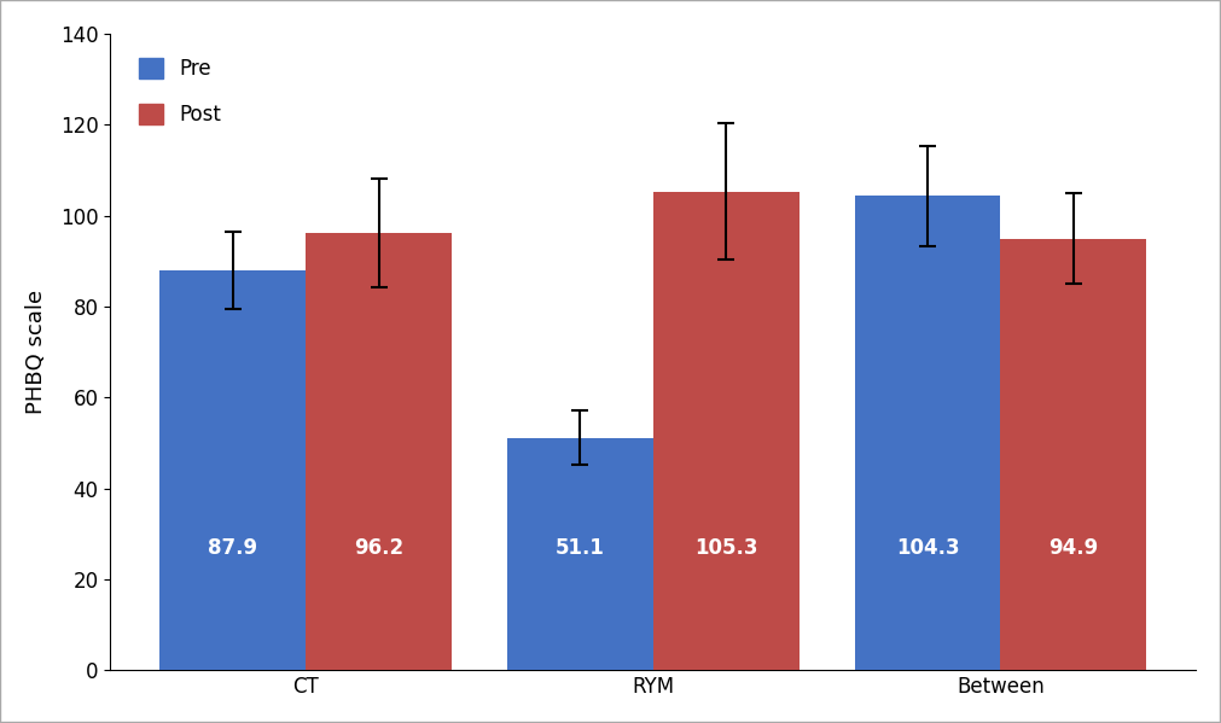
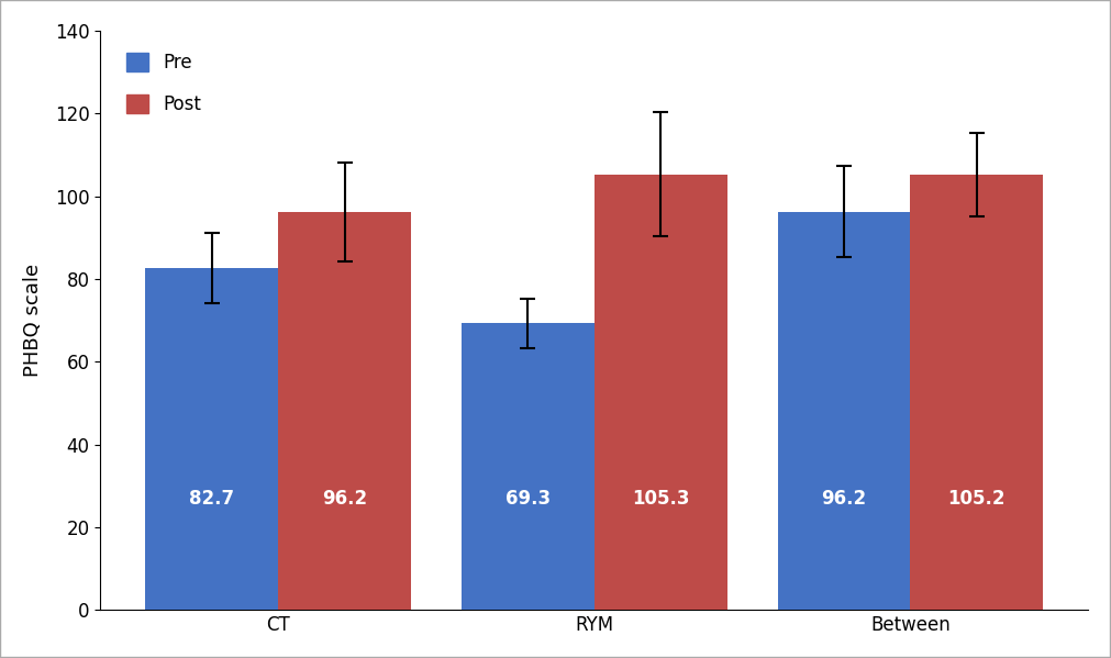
Pre/CT: 87.9 -> 82.7
Pre/RYM: 51.1 -> 69.3
Pre/Between: 104.3 -> 96.2
Post/Between: 94.9 -> 105.2
